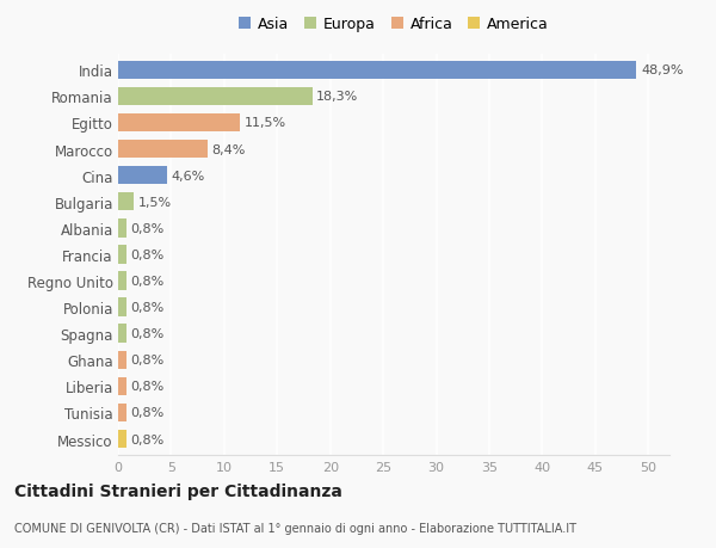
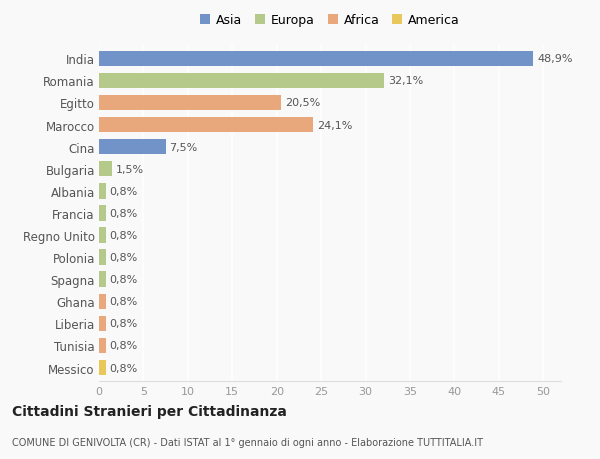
Romania: 18,3% -> 32,1%
Egitto: 11,5% -> 20,5%
Marocco: 8,4% -> 24,1%
Cina: 4,6% -> 7,5%
